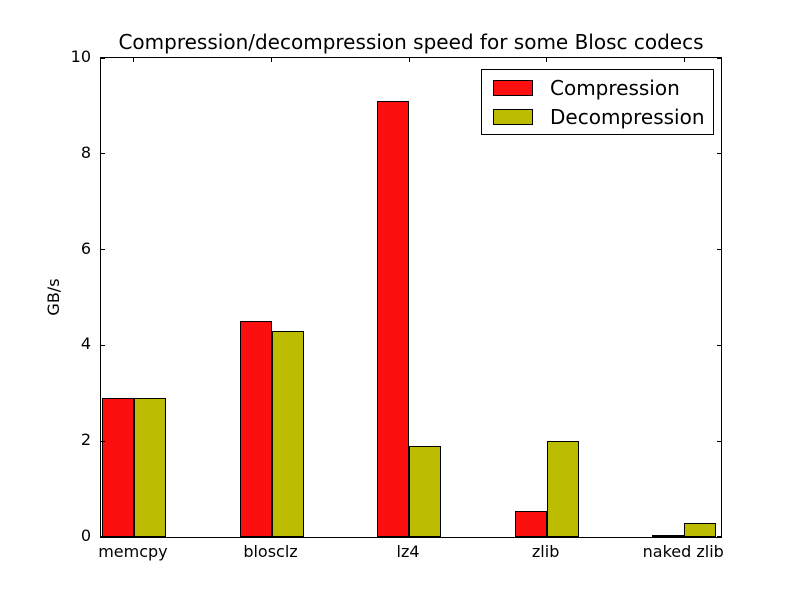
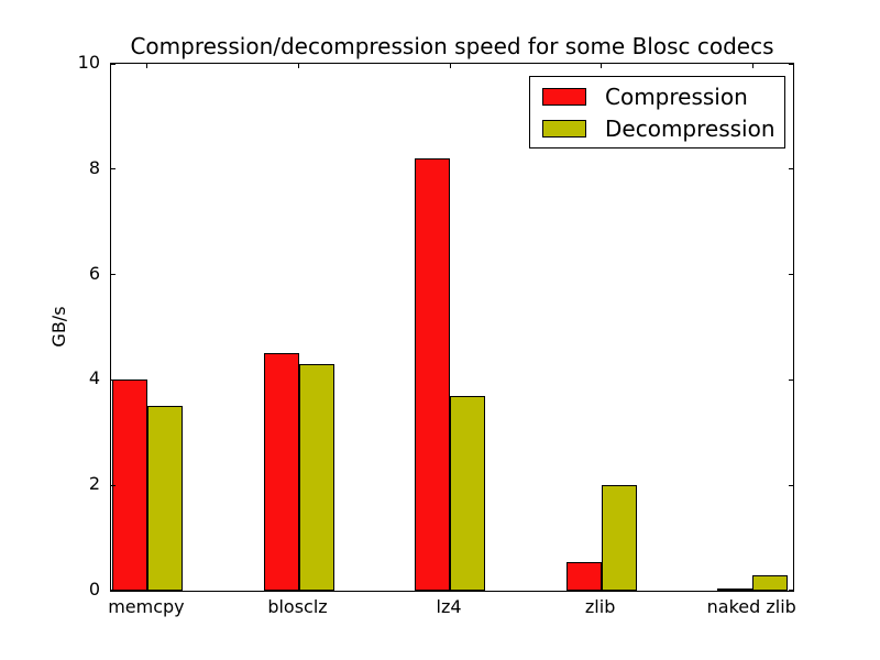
Compression/memcpy: 2.9 -> 4.0
Decompression/memcpy: 2.9 -> 3.5
Compression/lz4: 9.1 -> 8.2
Decompression/lz4: 1.9 -> 3.7
